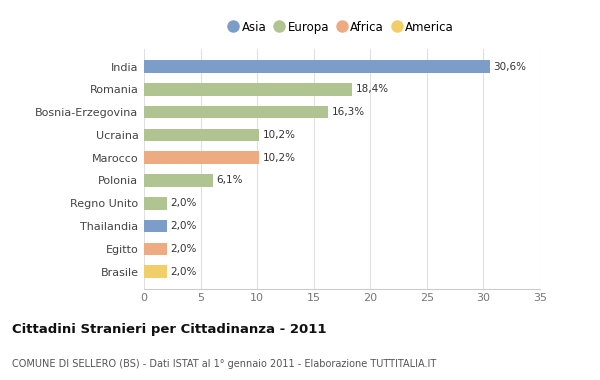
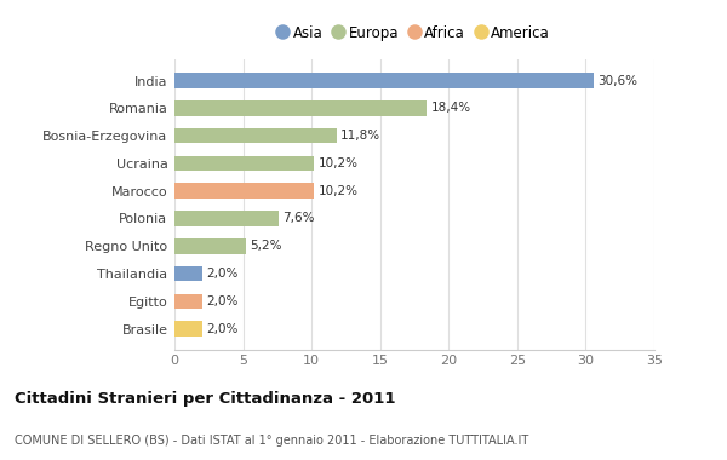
Bosnia-Erzegovina: 16,3% -> 11,8%
Polonia: 6,1% -> 7,6%
Regno Unito: 2,0% -> 5,2%
